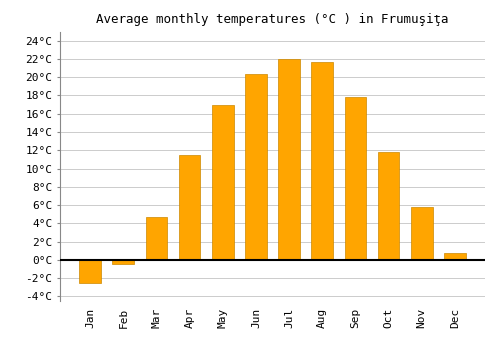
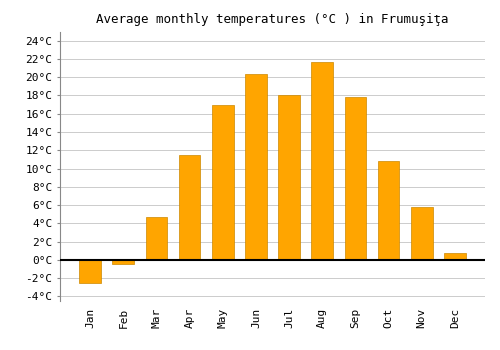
Jul: 22.0°C -> 18.0°C
Oct: 11.8°C -> 10.8°C
